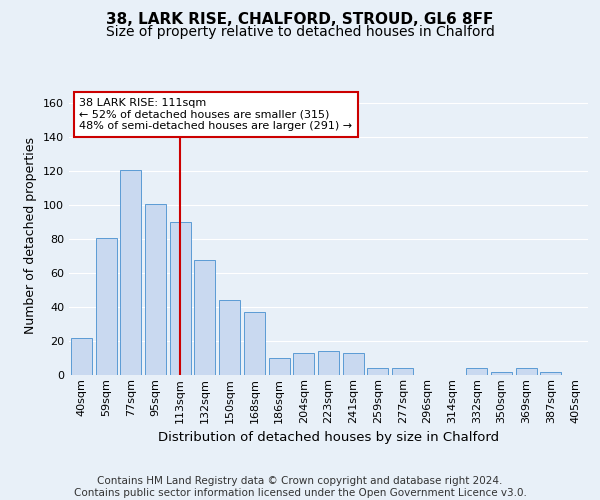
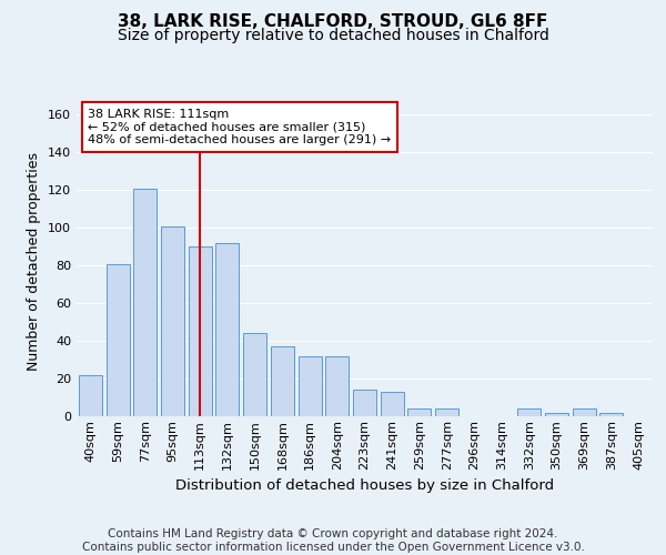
132sqm: 68 -> 92
186sqm: 10 -> 32
204sqm: 13 -> 32
